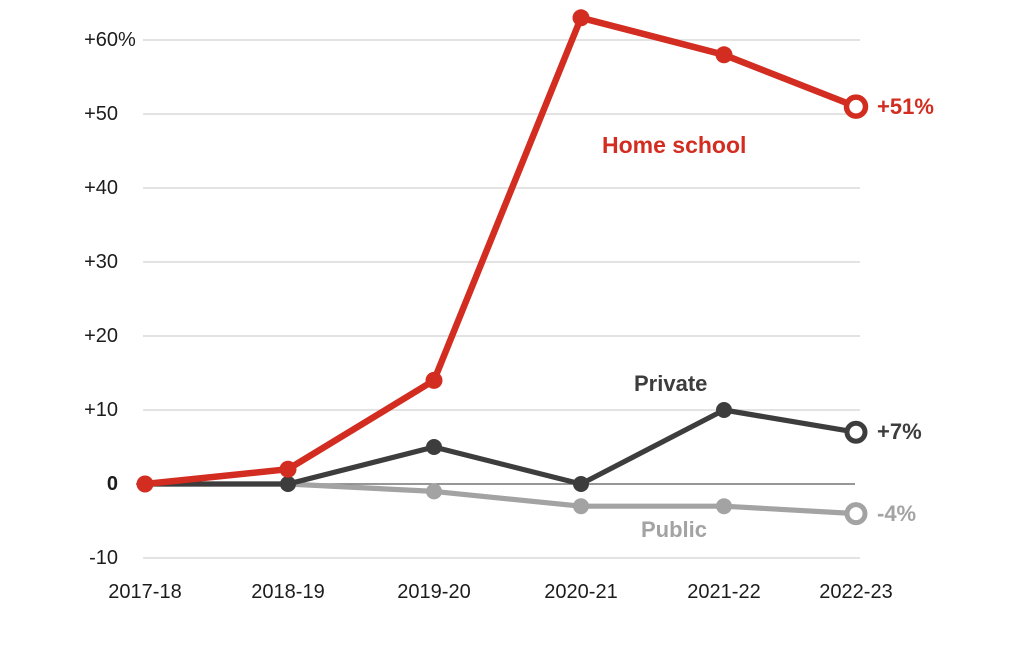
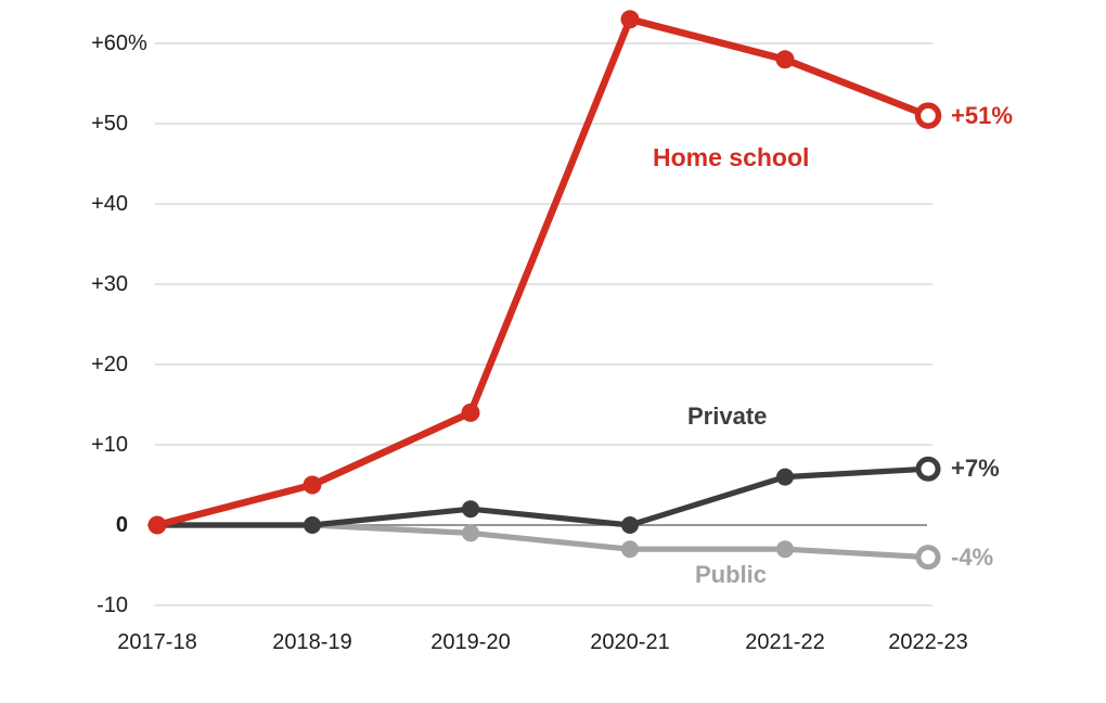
Home school/2018-19: 2 -> 5
Private/2019-20: 5 -> 2
Private/2021-22: 10 -> 6
